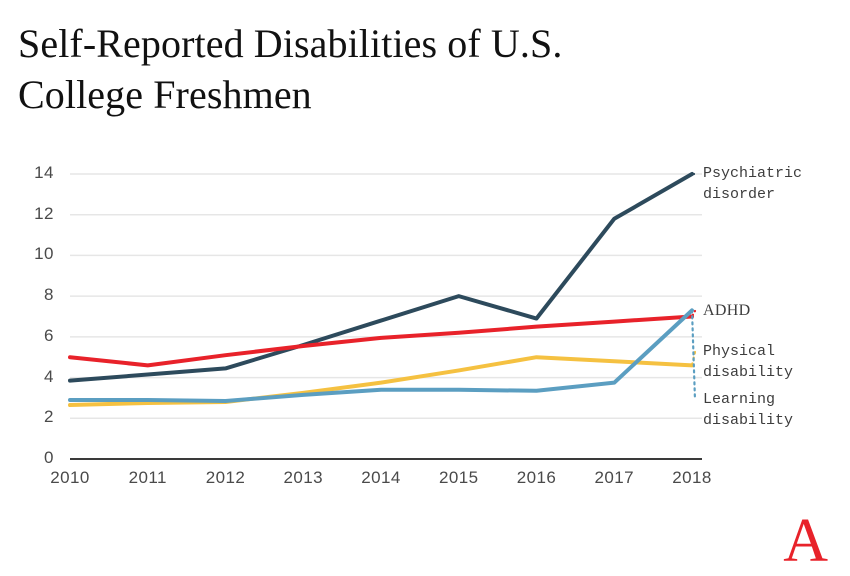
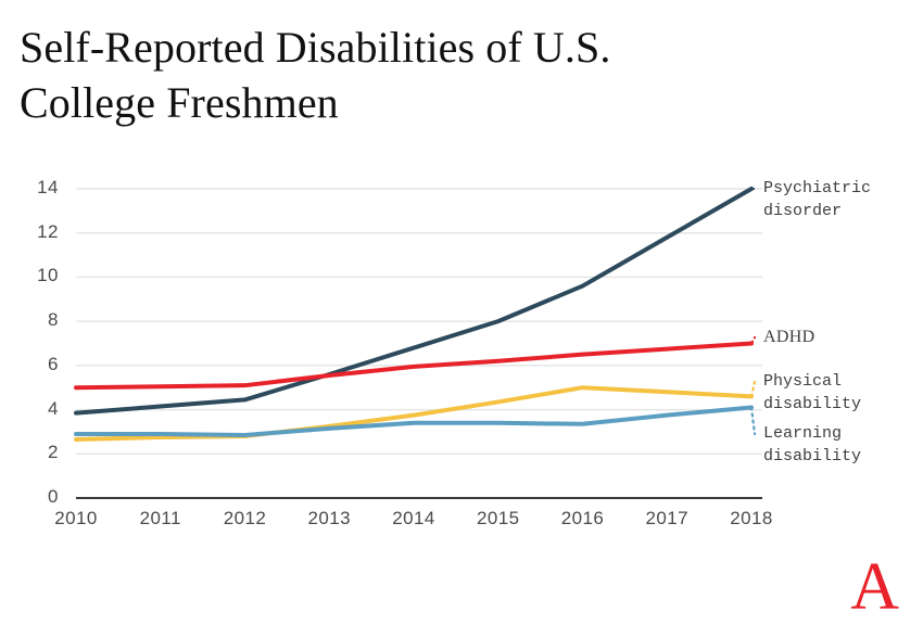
ADHD/2011: 4.6 -> 5.0
Psychiatric disorder/2016: 6.9 -> 9.6
Learning disability/2018: 7.3 -> 4.1
